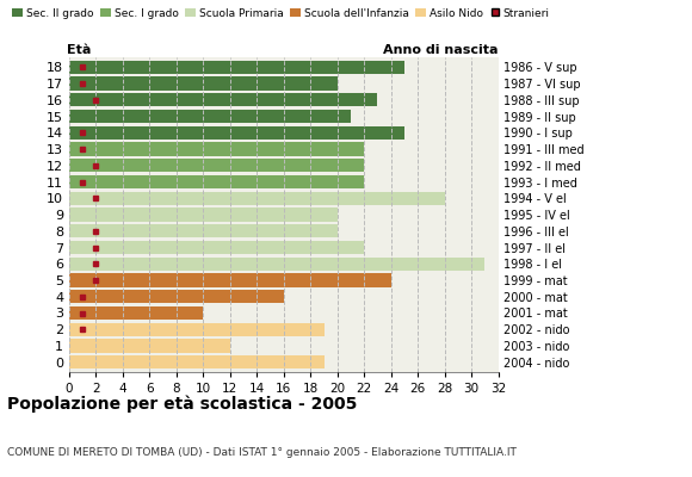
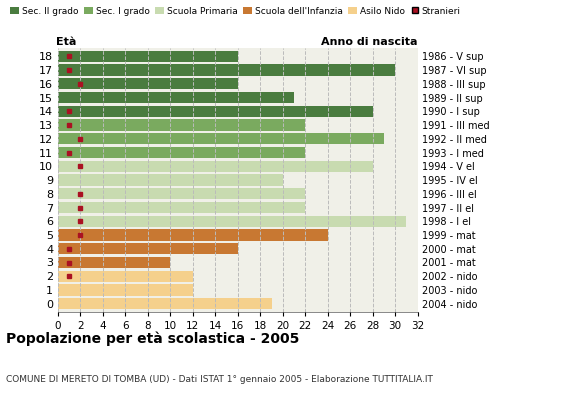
18: 25 -> 16
17: 20 -> 30
16: 23 -> 16
14: 25 -> 28
12: 22 -> 29
8: 20 -> 22
2: 19 -> 12
